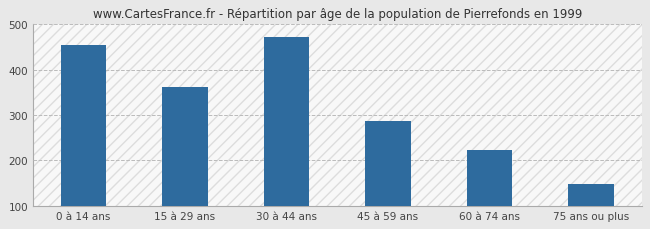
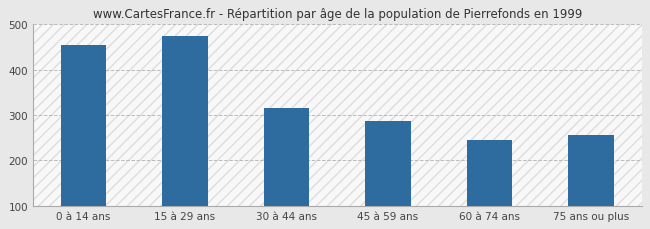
15 à 29 ans: 362 -> 475
30 à 44 ans: 471 -> 315
60 à 74 ans: 224 -> 245
75 ans ou plus: 149 -> 255
